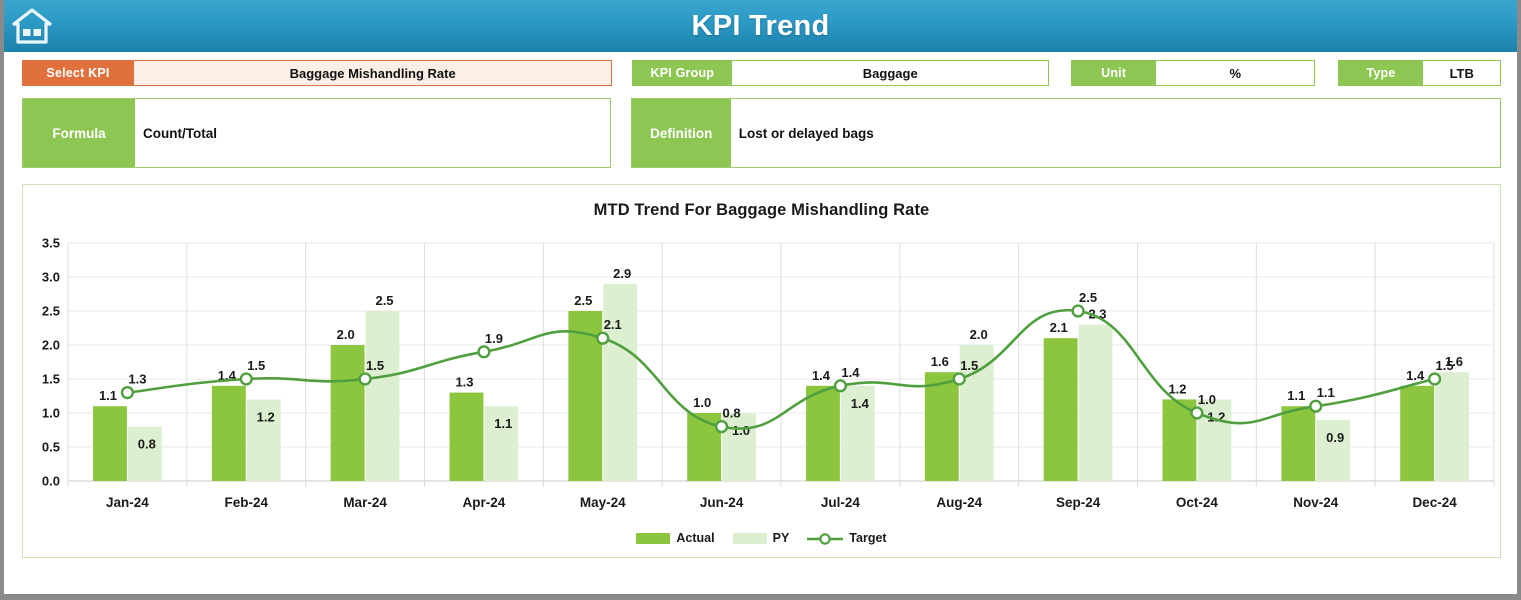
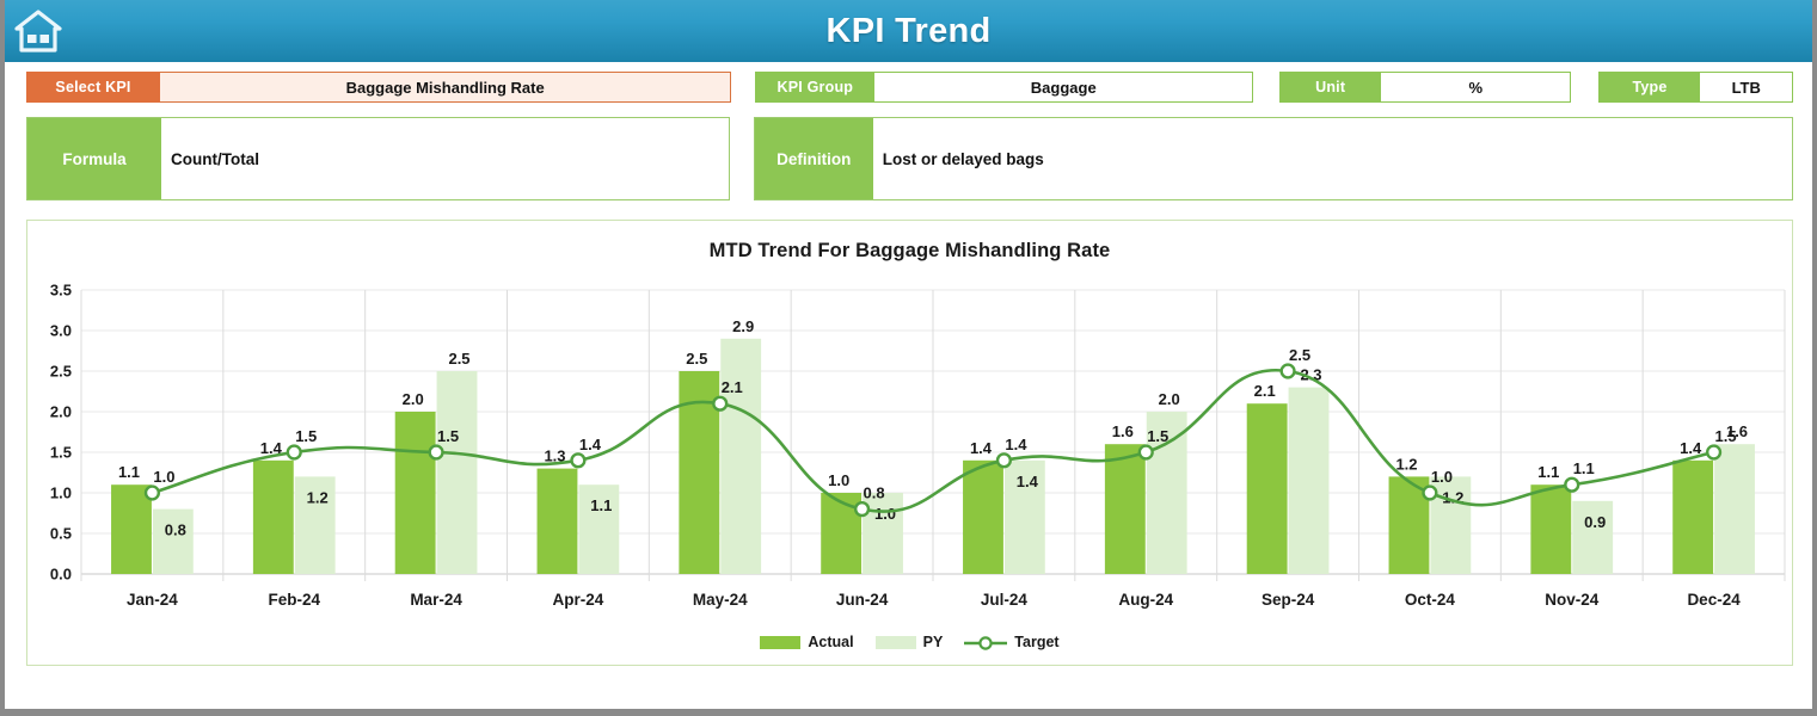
Target/Jan-24: 1.3 -> 1.0
Target/Apr-24: 1.9 -> 1.4
